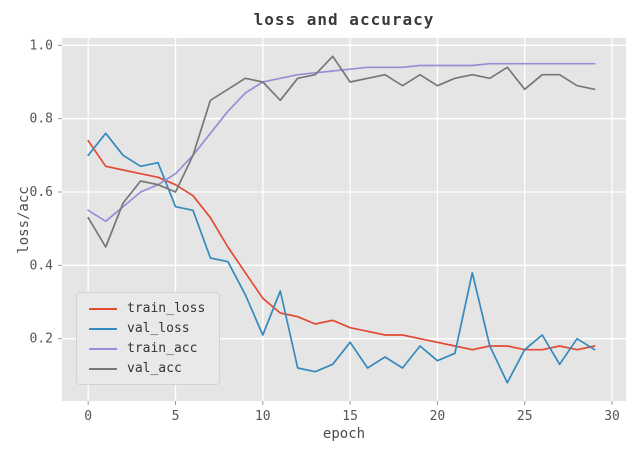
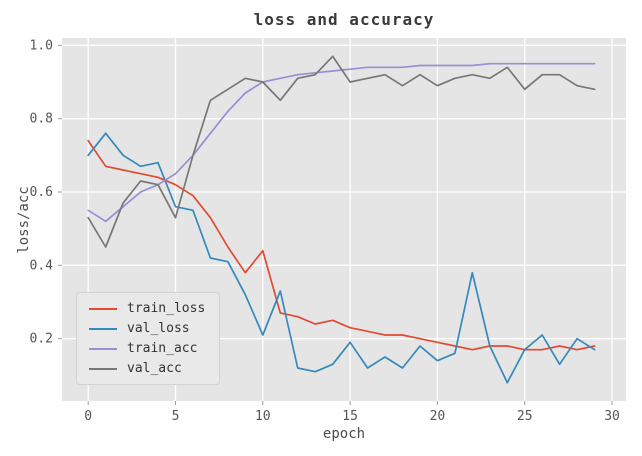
val_acc/5: 0.60 -> 0.53
train_loss/10: 0.31 -> 0.44
